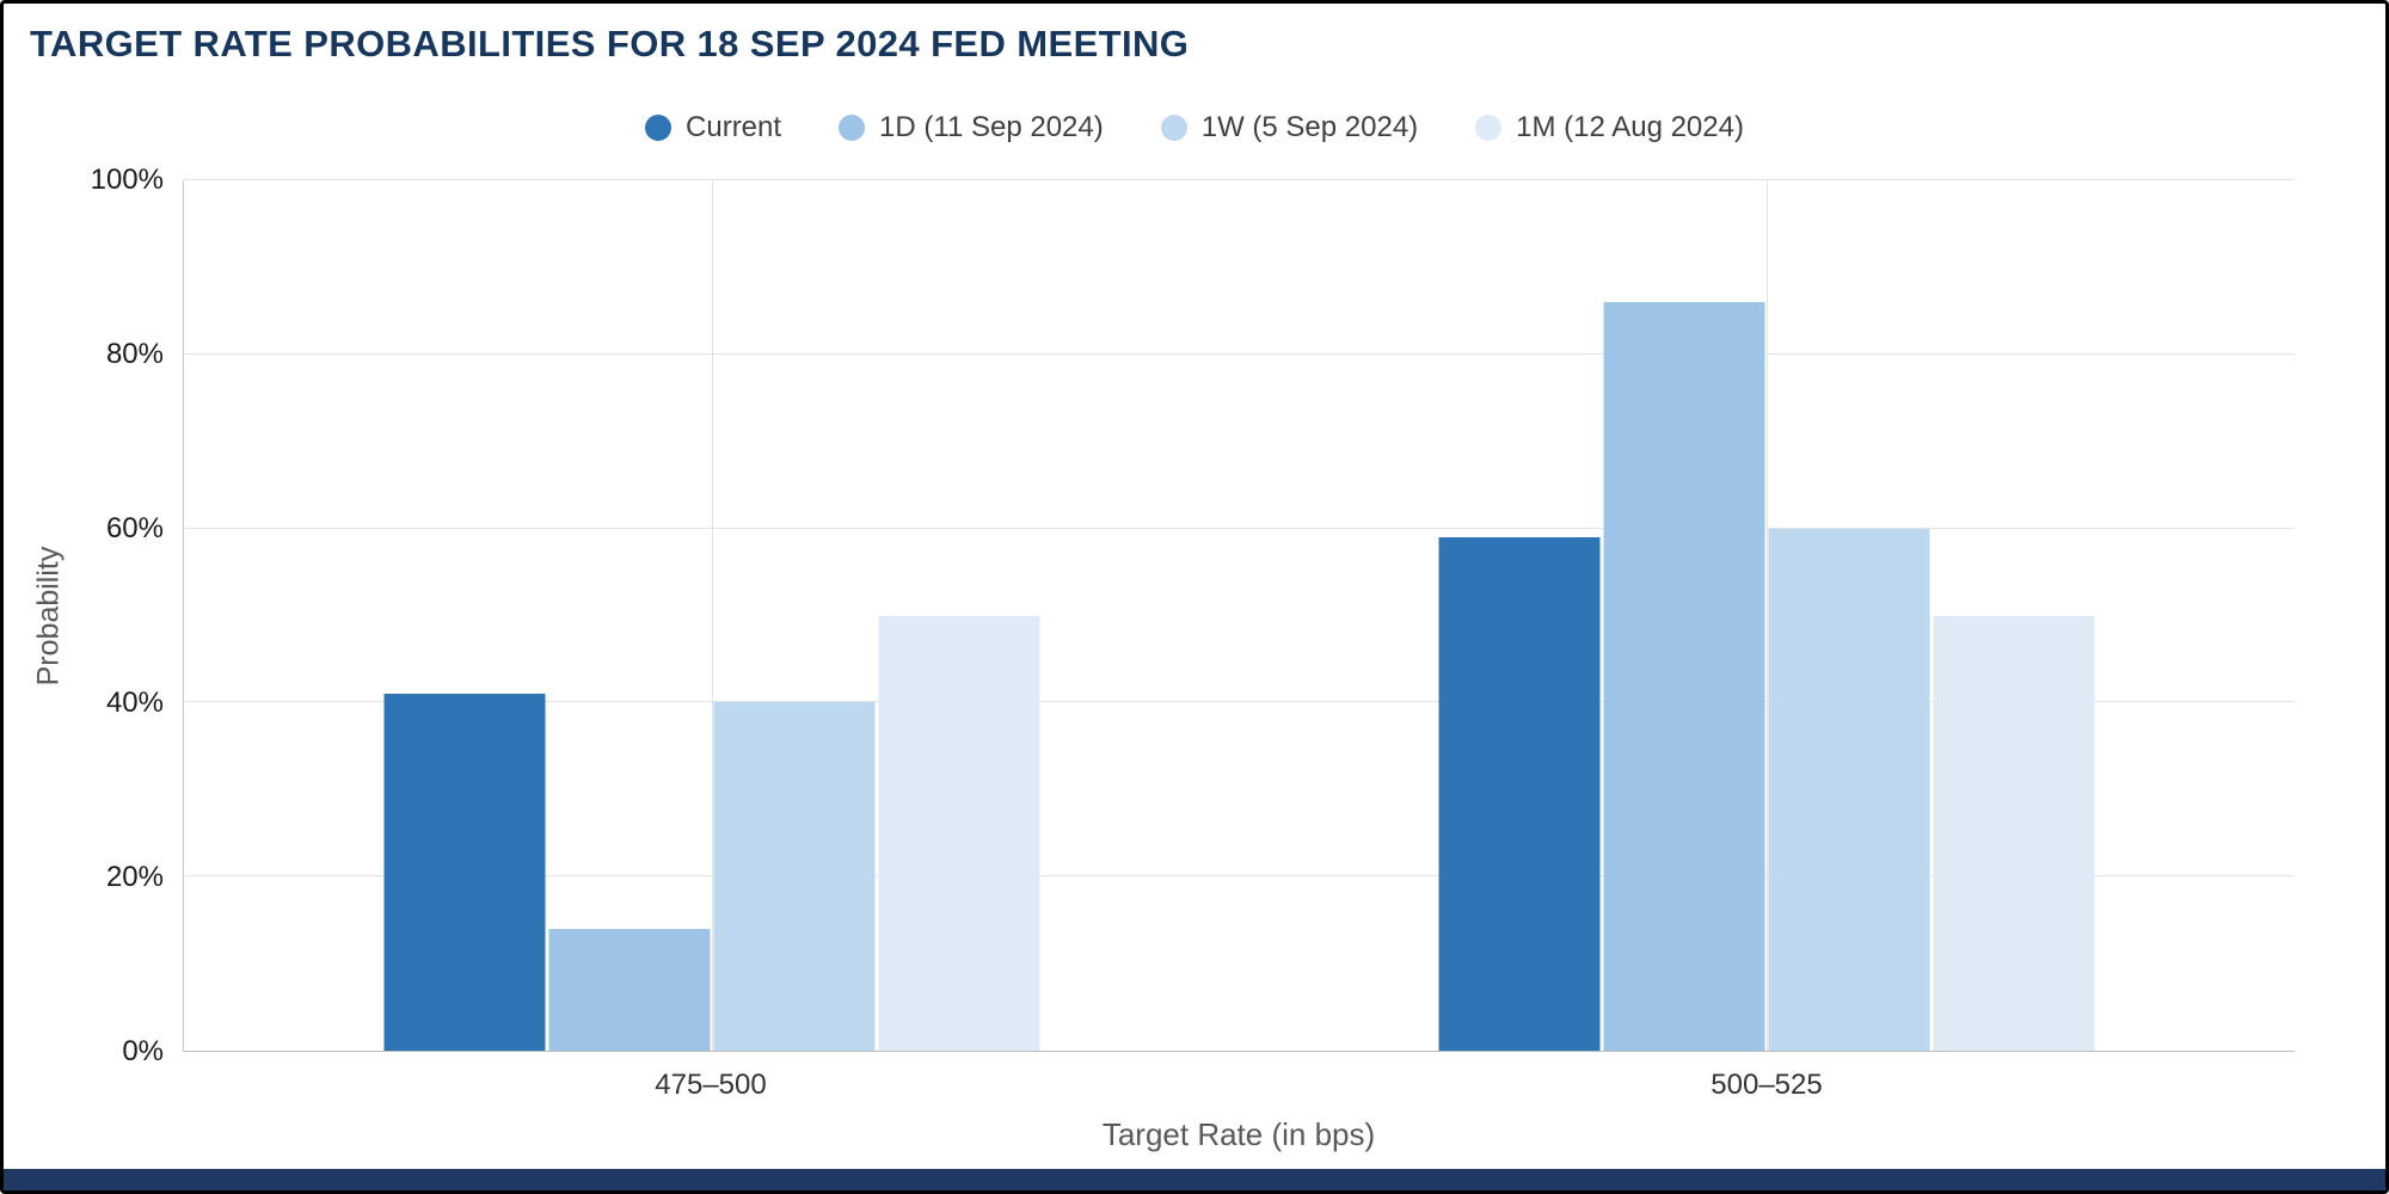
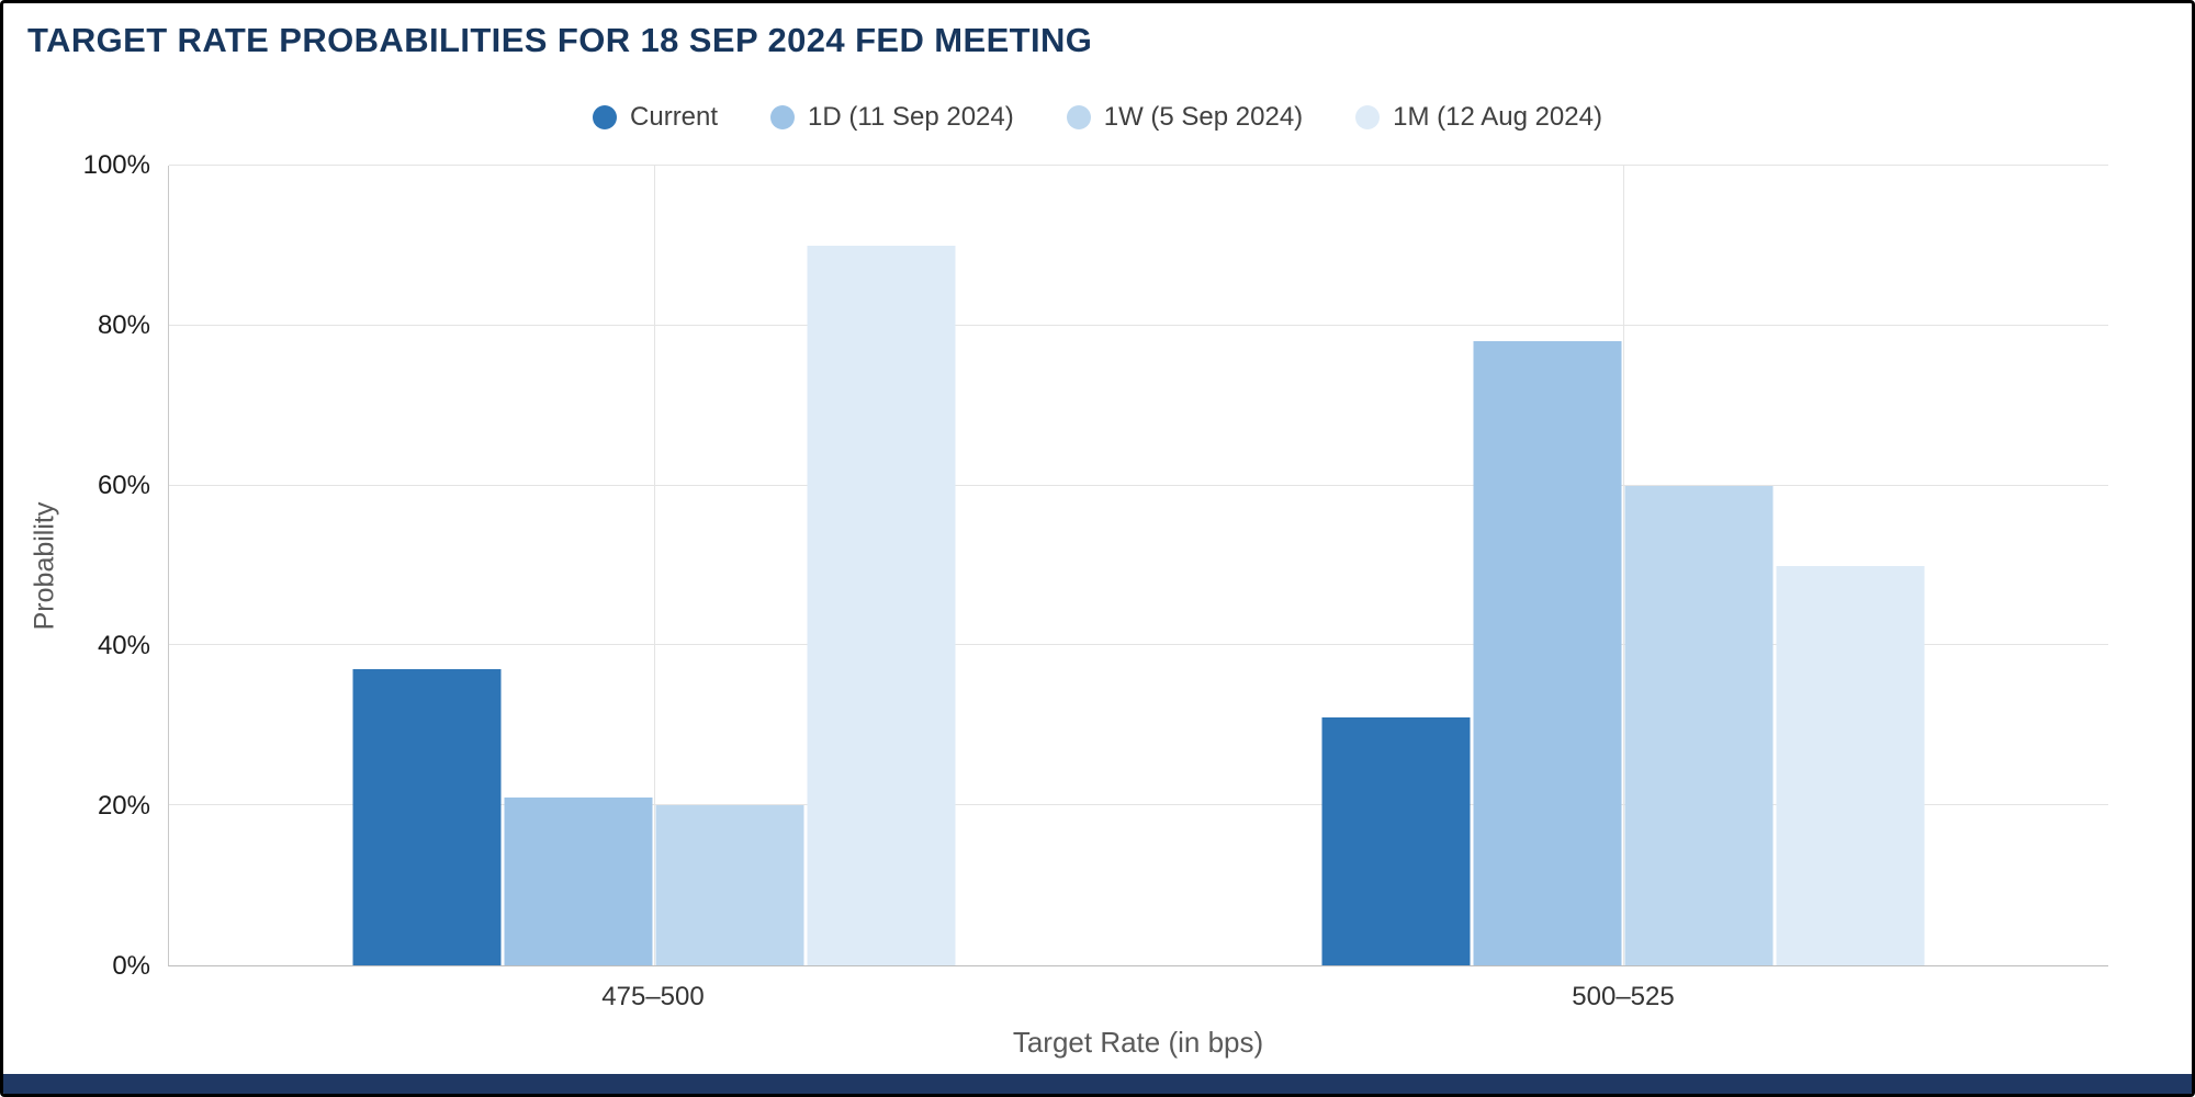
Current/475–500: 41% -> 37%
1D (11 Sep 2024)/475–500: 14% -> 21%
1W (5 Sep 2024)/475–500: 40% -> 20%
1M (12 Aug 2024)/475–500: 50% -> 90%
Current/500–525: 59% -> 31%
1D (11 Sep 2024)/500–525: 86% -> 78%
